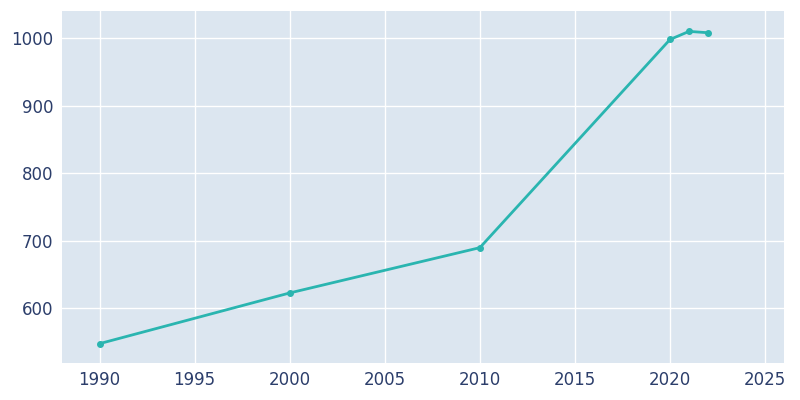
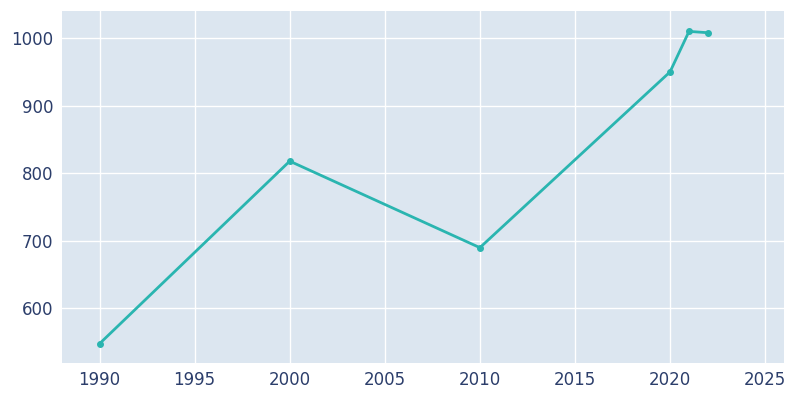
2000: 623 -> 818
2020: 998 -> 950
